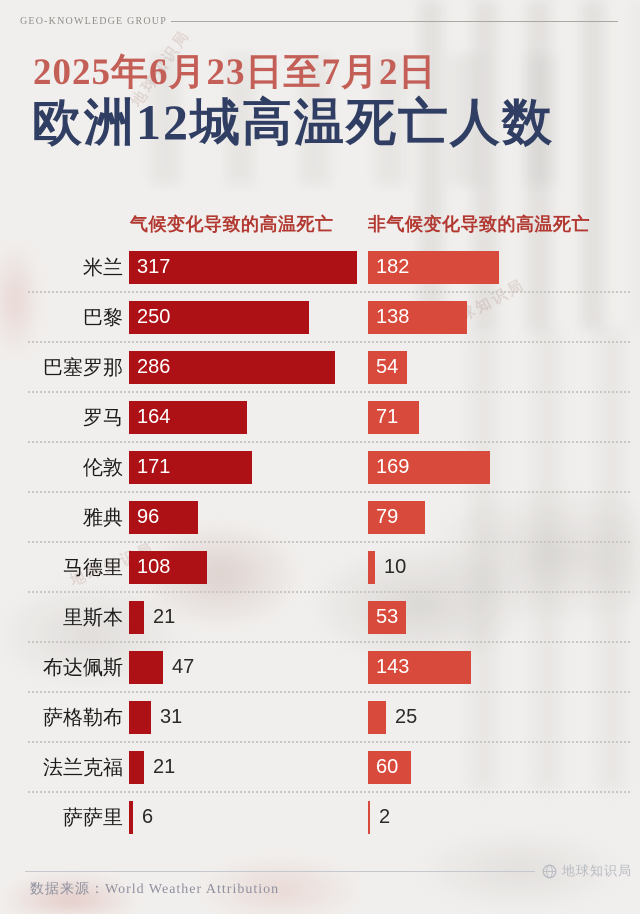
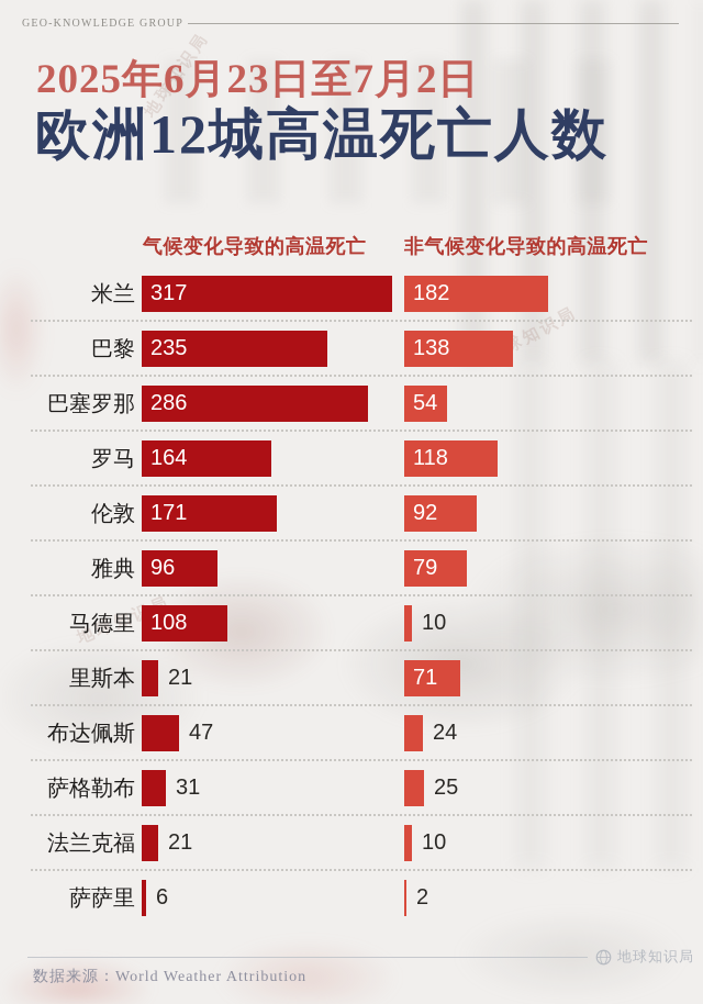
气候变化导致的高温死亡/巴黎: 250 -> 235
非气候变化导致的高温死亡/罗马: 71 -> 118
非气候变化导致的高温死亡/伦敦: 169 -> 92
非气候变化导致的高温死亡/里斯本: 53 -> 71
非气候变化导致的高温死亡/布达佩斯: 143 -> 24
非气候变化导致的高温死亡/法兰克福: 60 -> 10
